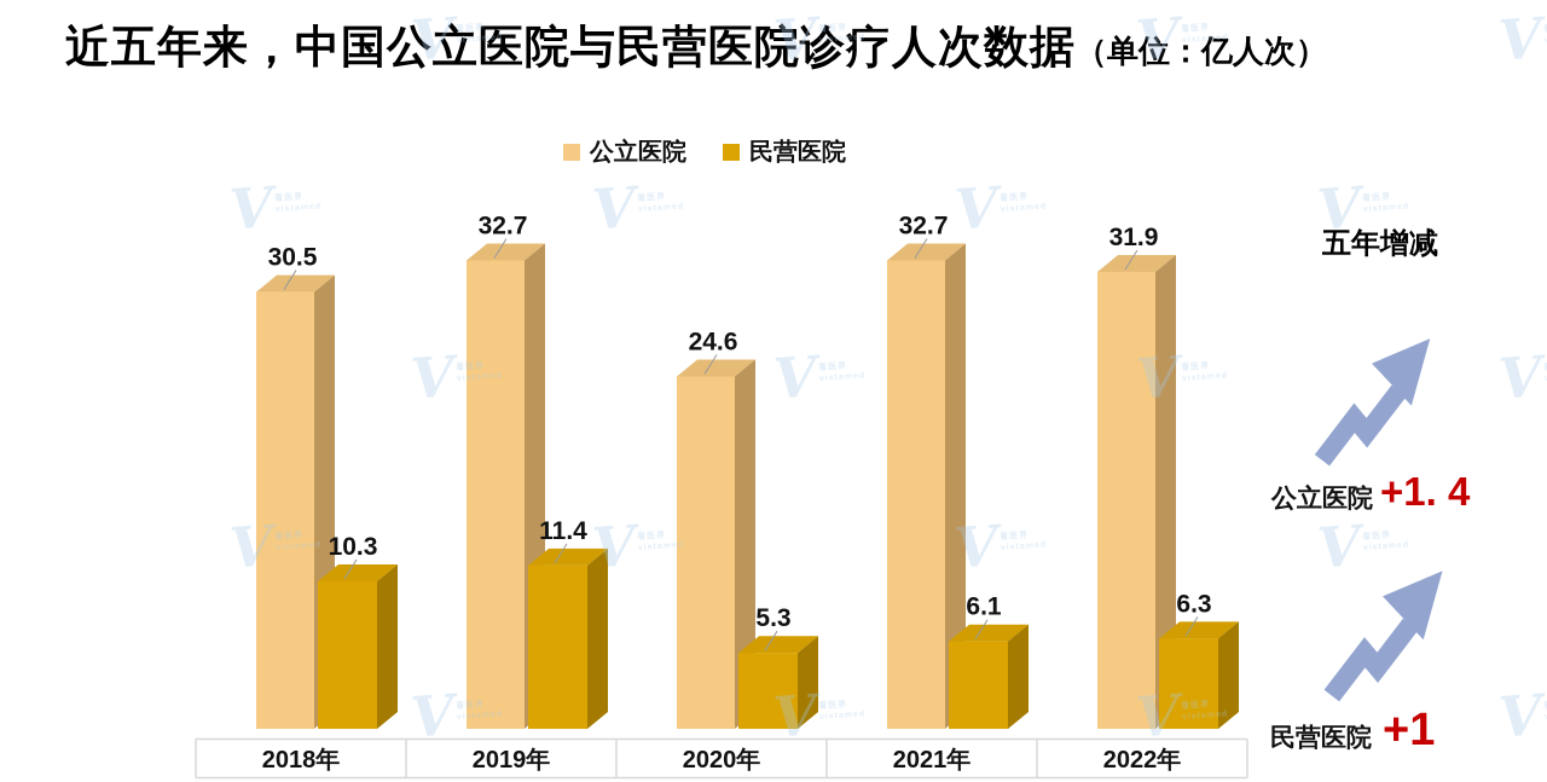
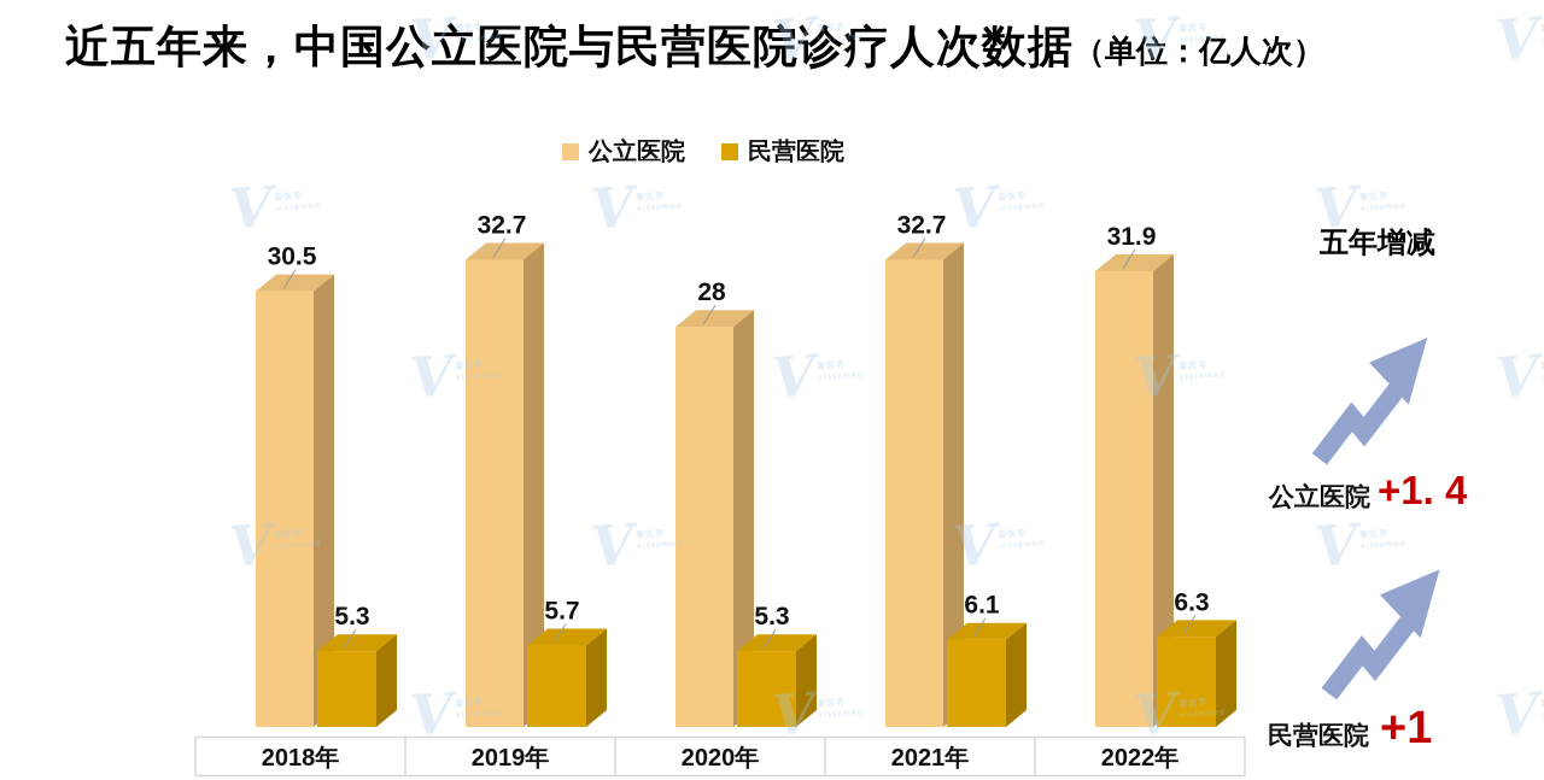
民营医院/2018年: 10.3 -> 5.3
民营医院/2019年: 11.4 -> 5.7
公立医院/2020年: 24.6 -> 28
